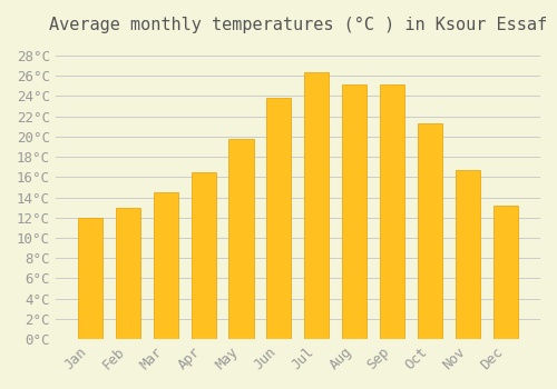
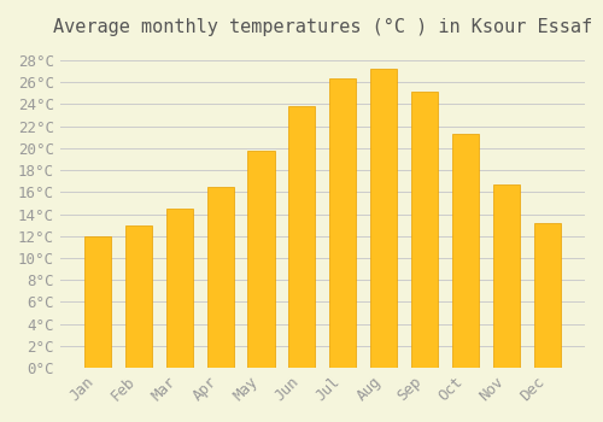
Aug: 25.2°C -> 27.2°C
